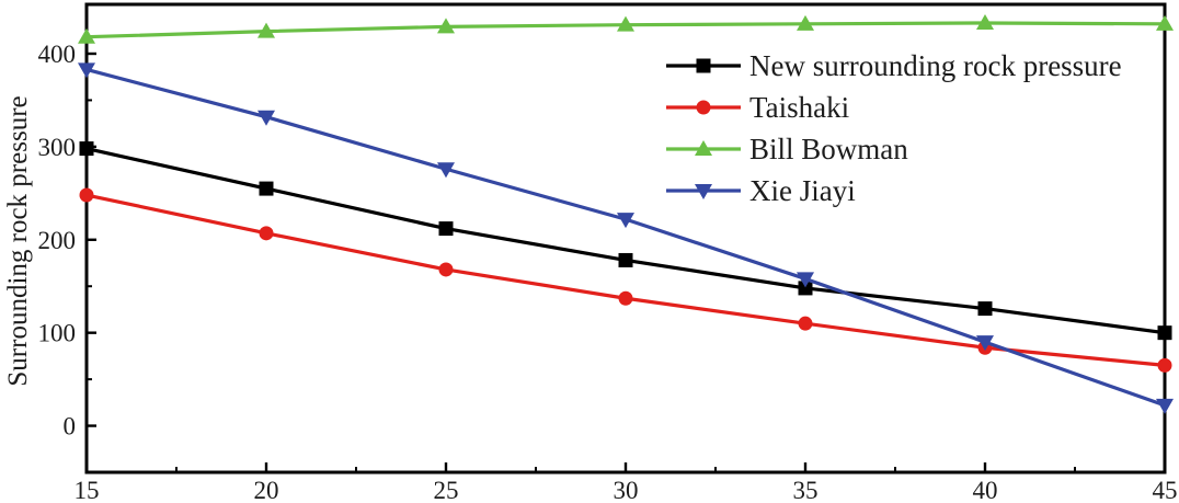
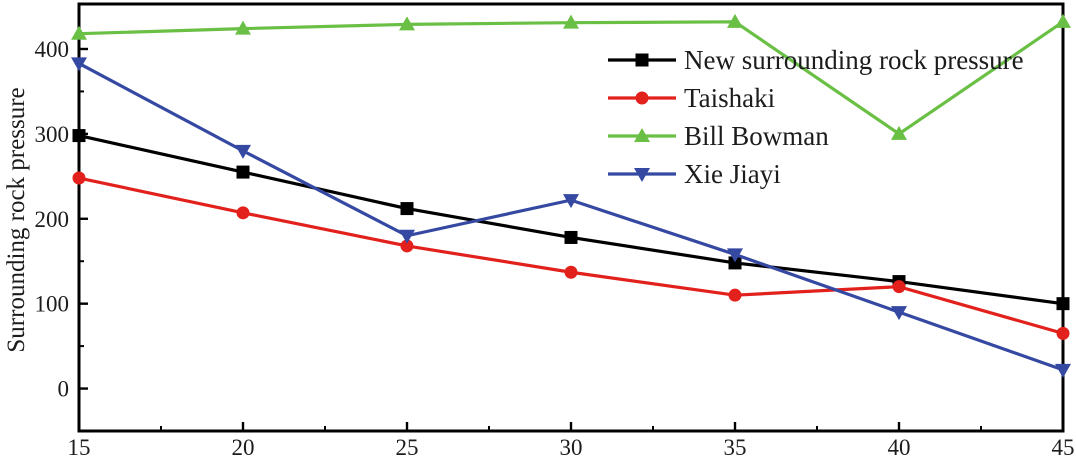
Xie Jiayi/20: 330 -> 280
Xie Jiayi/25: 280 -> 180
Taishaki/40: 80 -> 120
Bill Bowman/40: 430 -> 300
